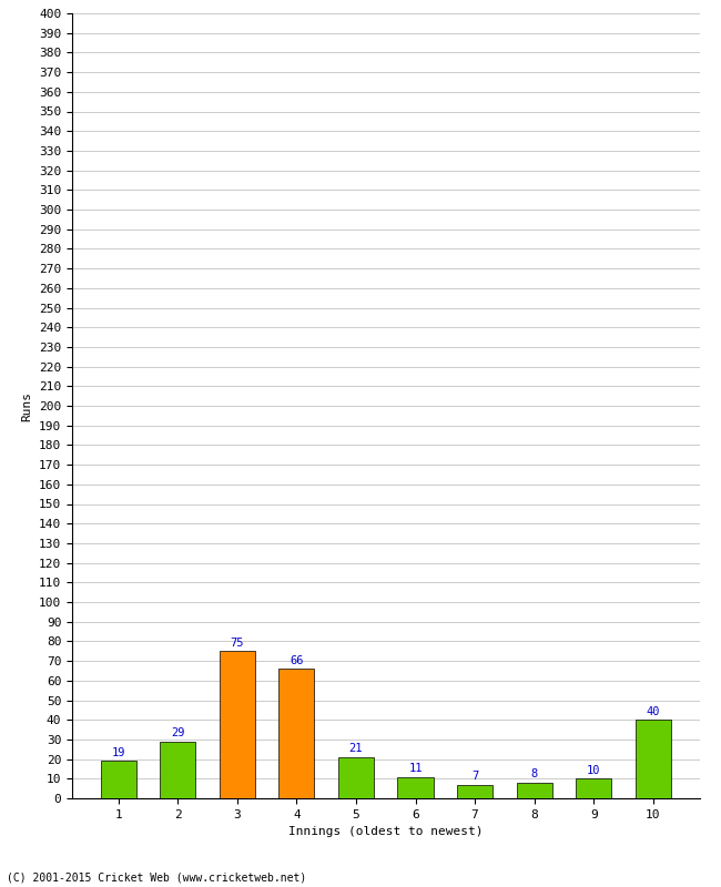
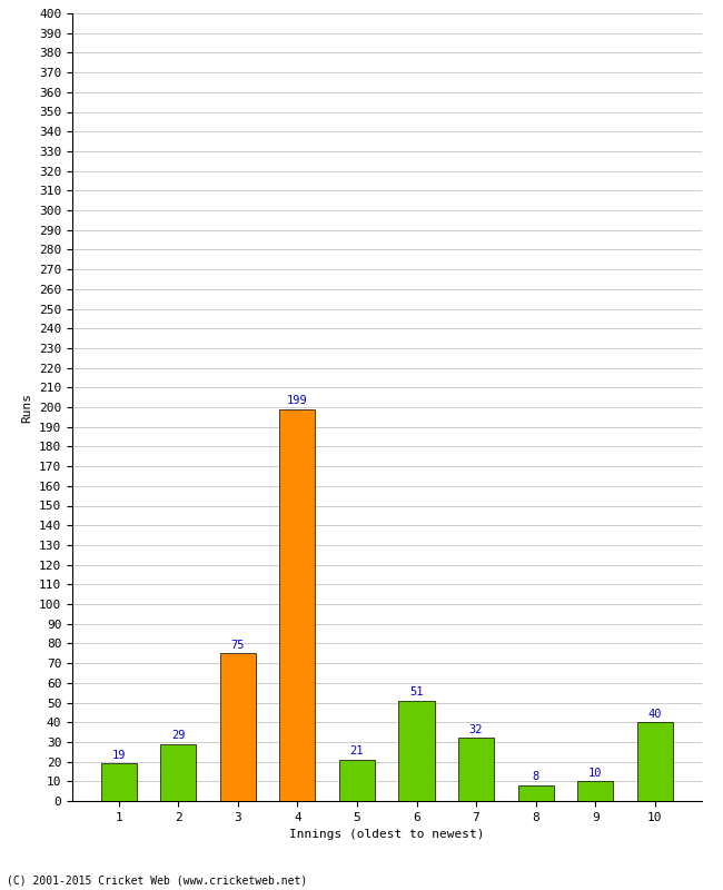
4: 66 -> 199
6: 11 -> 51
7: 7 -> 32
